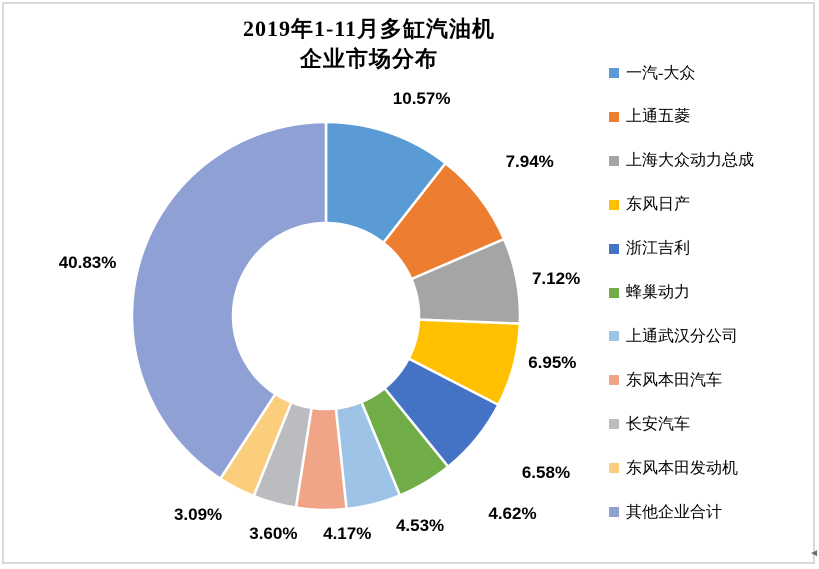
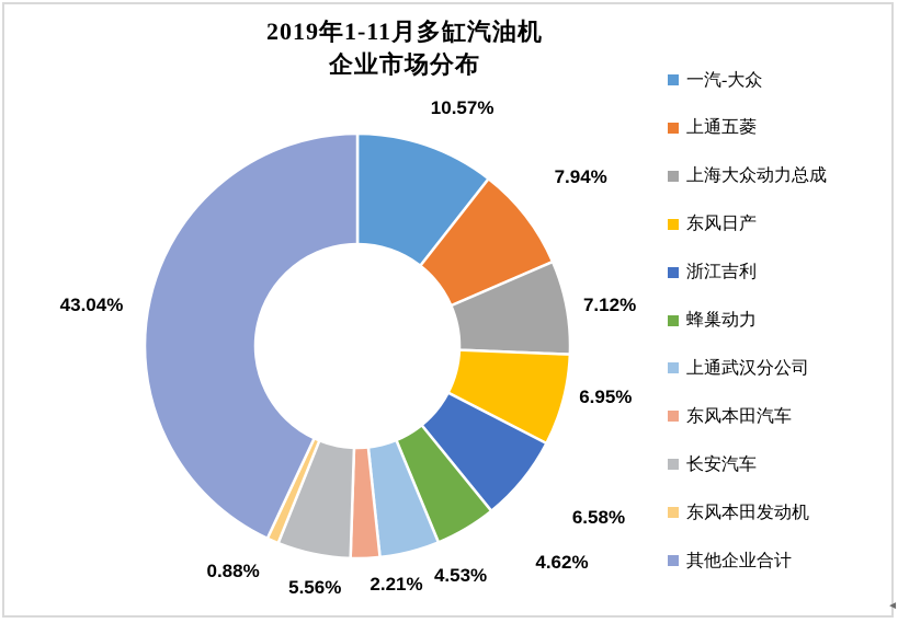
东风本田汽车: 4.17% -> 2.21%
长安汽车: 3.60% -> 5.56%
东风本田发动机: 3.09% -> 0.88%
其他企业合计: 40.83% -> 43.04%
